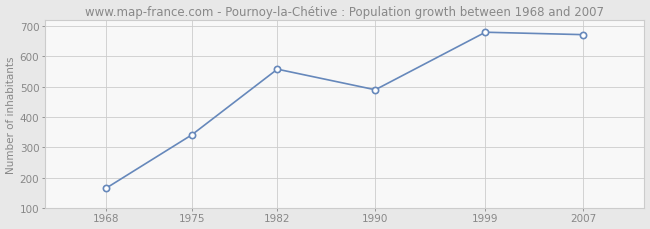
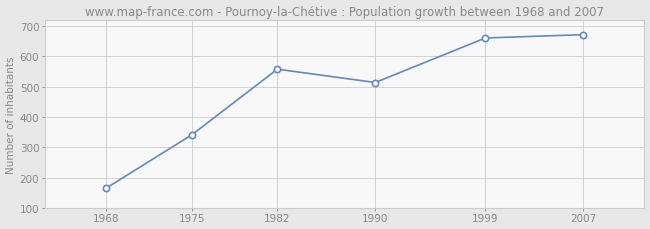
1990: 490 -> 514
1999: 680 -> 661
